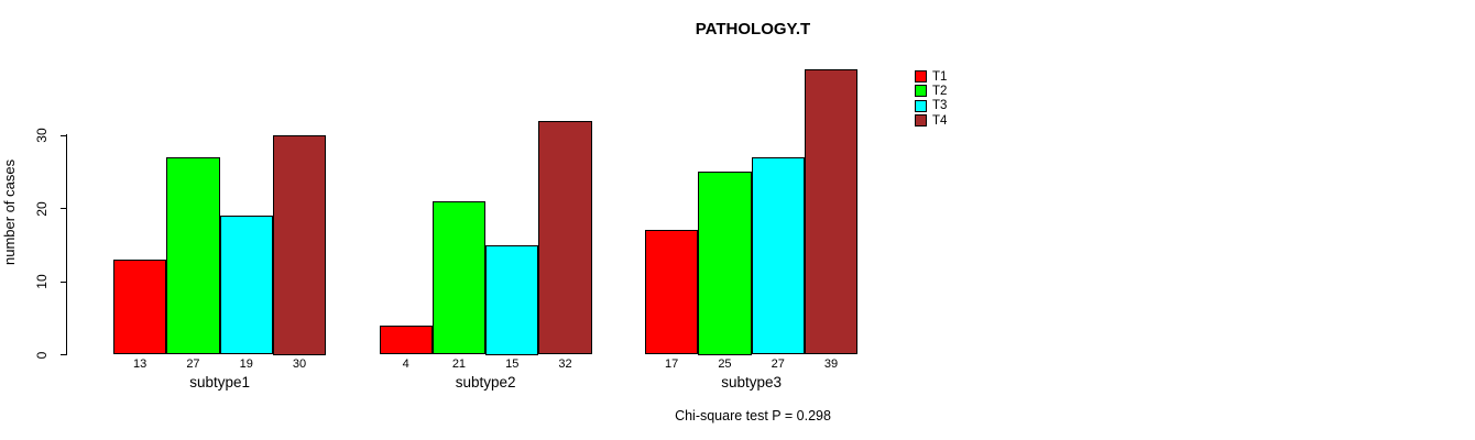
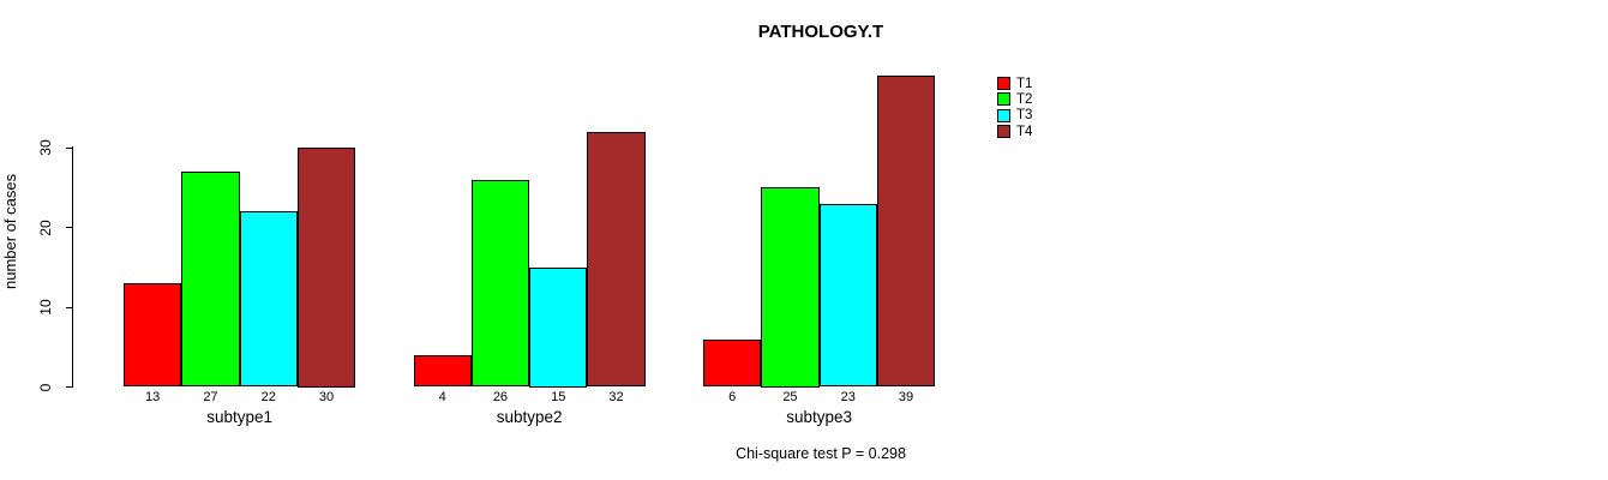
T3/subtype1: 19 -> 22
T2/subtype2: 21 -> 26
T1/subtype3: 17 -> 6
T3/subtype3: 27 -> 23
